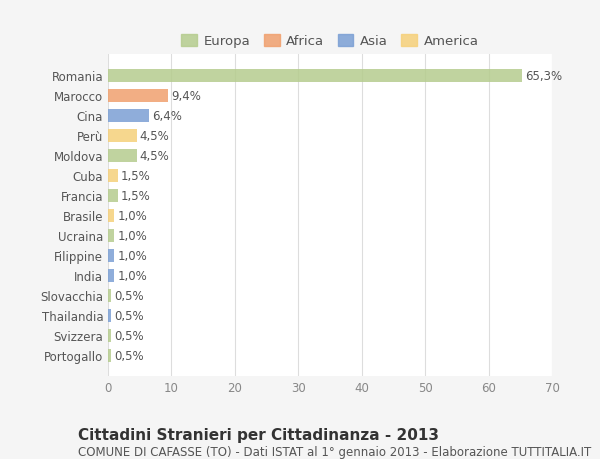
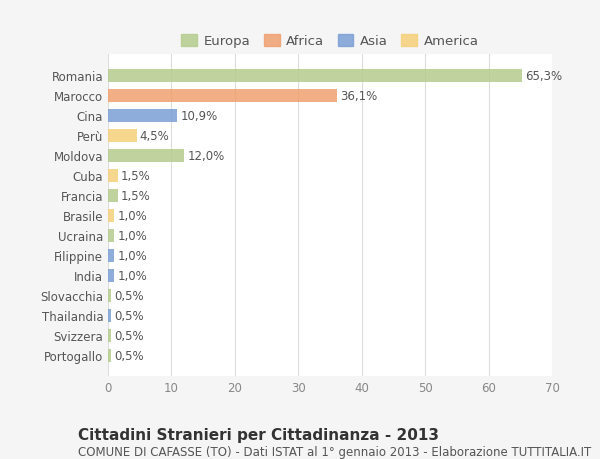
Marocco: 9,4% -> 36,1%
Cina: 6,4% -> 10,9%
Moldova: 4,5% -> 12,0%
